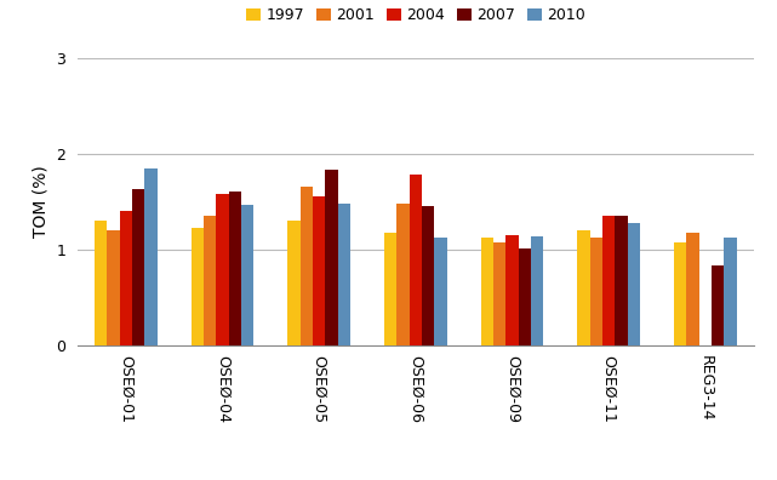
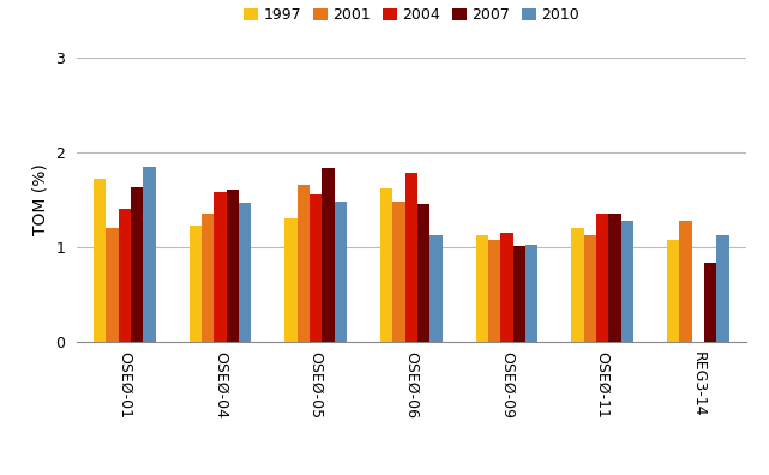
1997/OSEØ-01: 1.30 -> 1.72
1997/OSEØ-06: 1.17 -> 1.62
2010/OSEØ-09: 1.14 -> 1.02
2001/REG3-14: 1.17 -> 1.28
